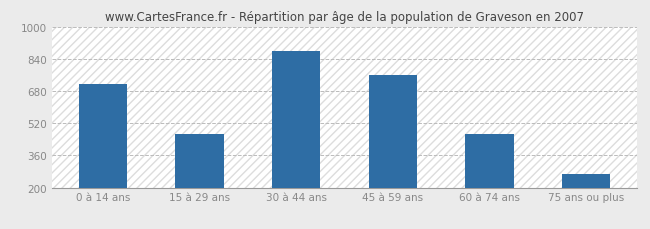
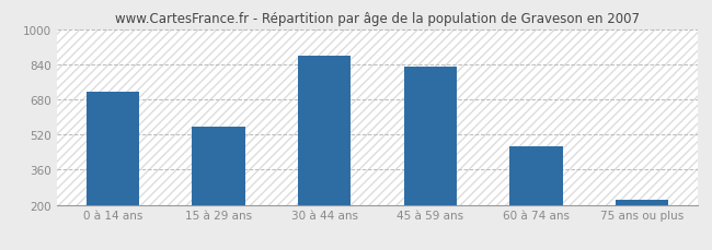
15 à 29 ans: 465 -> 555
45 à 59 ans: 760 -> 828
75 ans ou plus: 270 -> 222
